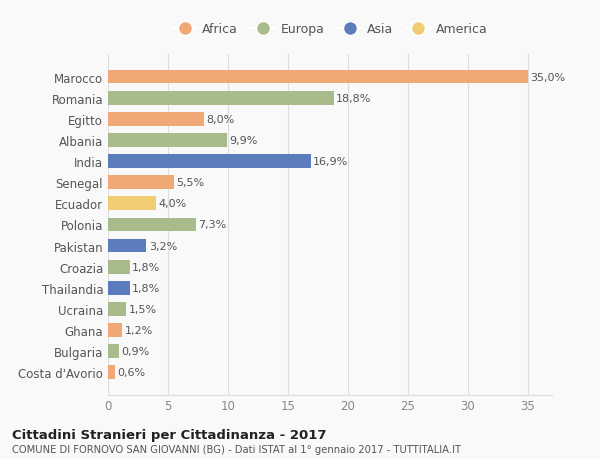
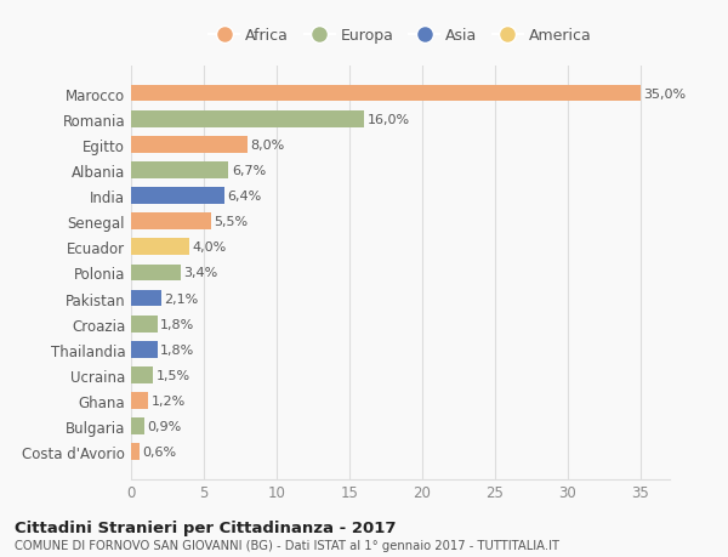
Romania: 18,8% -> 16,0%
Albania: 9,9% -> 6,7%
India: 16,9% -> 6,4%
Polonia: 7,3% -> 3,4%
Pakistan: 3,2% -> 2,1%
